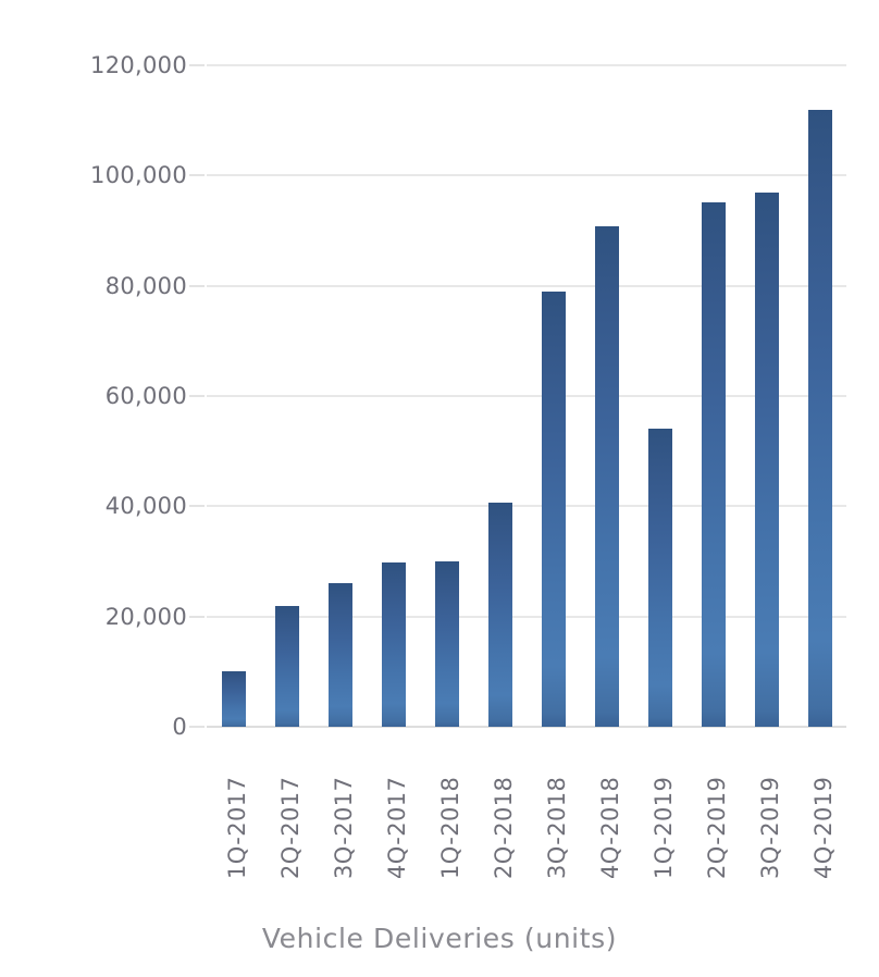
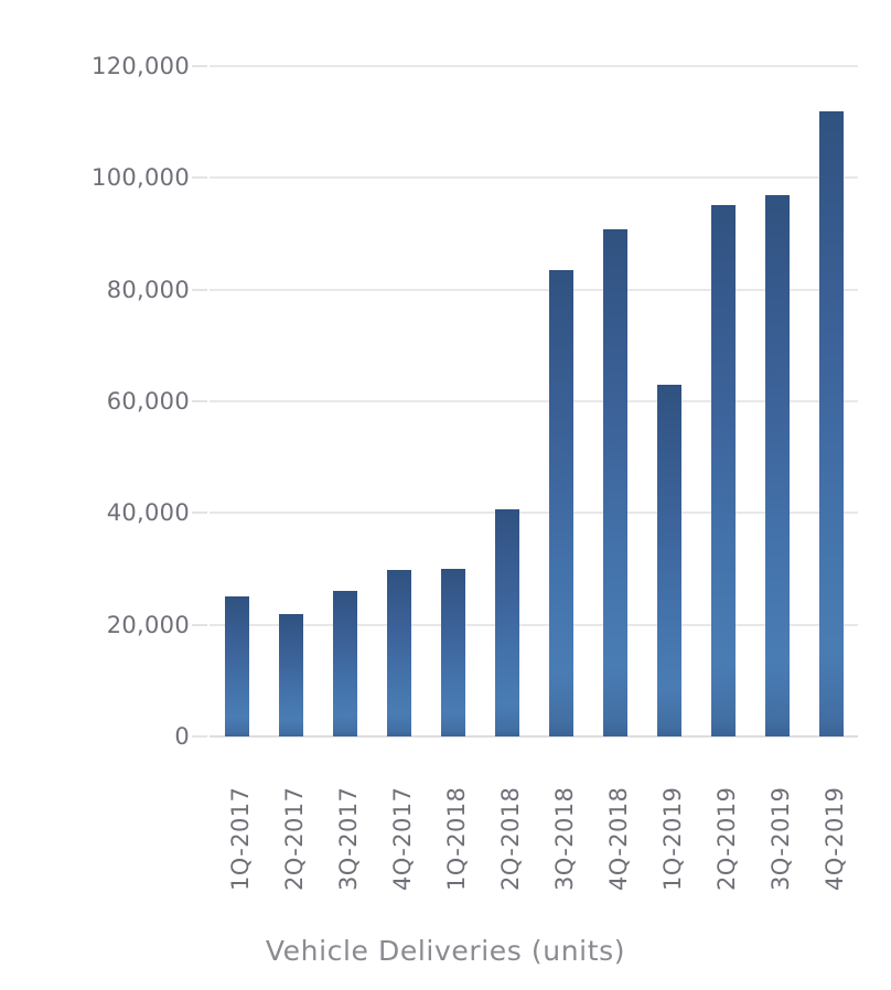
1Q-2017: 10000 -> 25000
3Q-2018: 79000 -> 84000
1Q-2019: 54000 -> 63000
